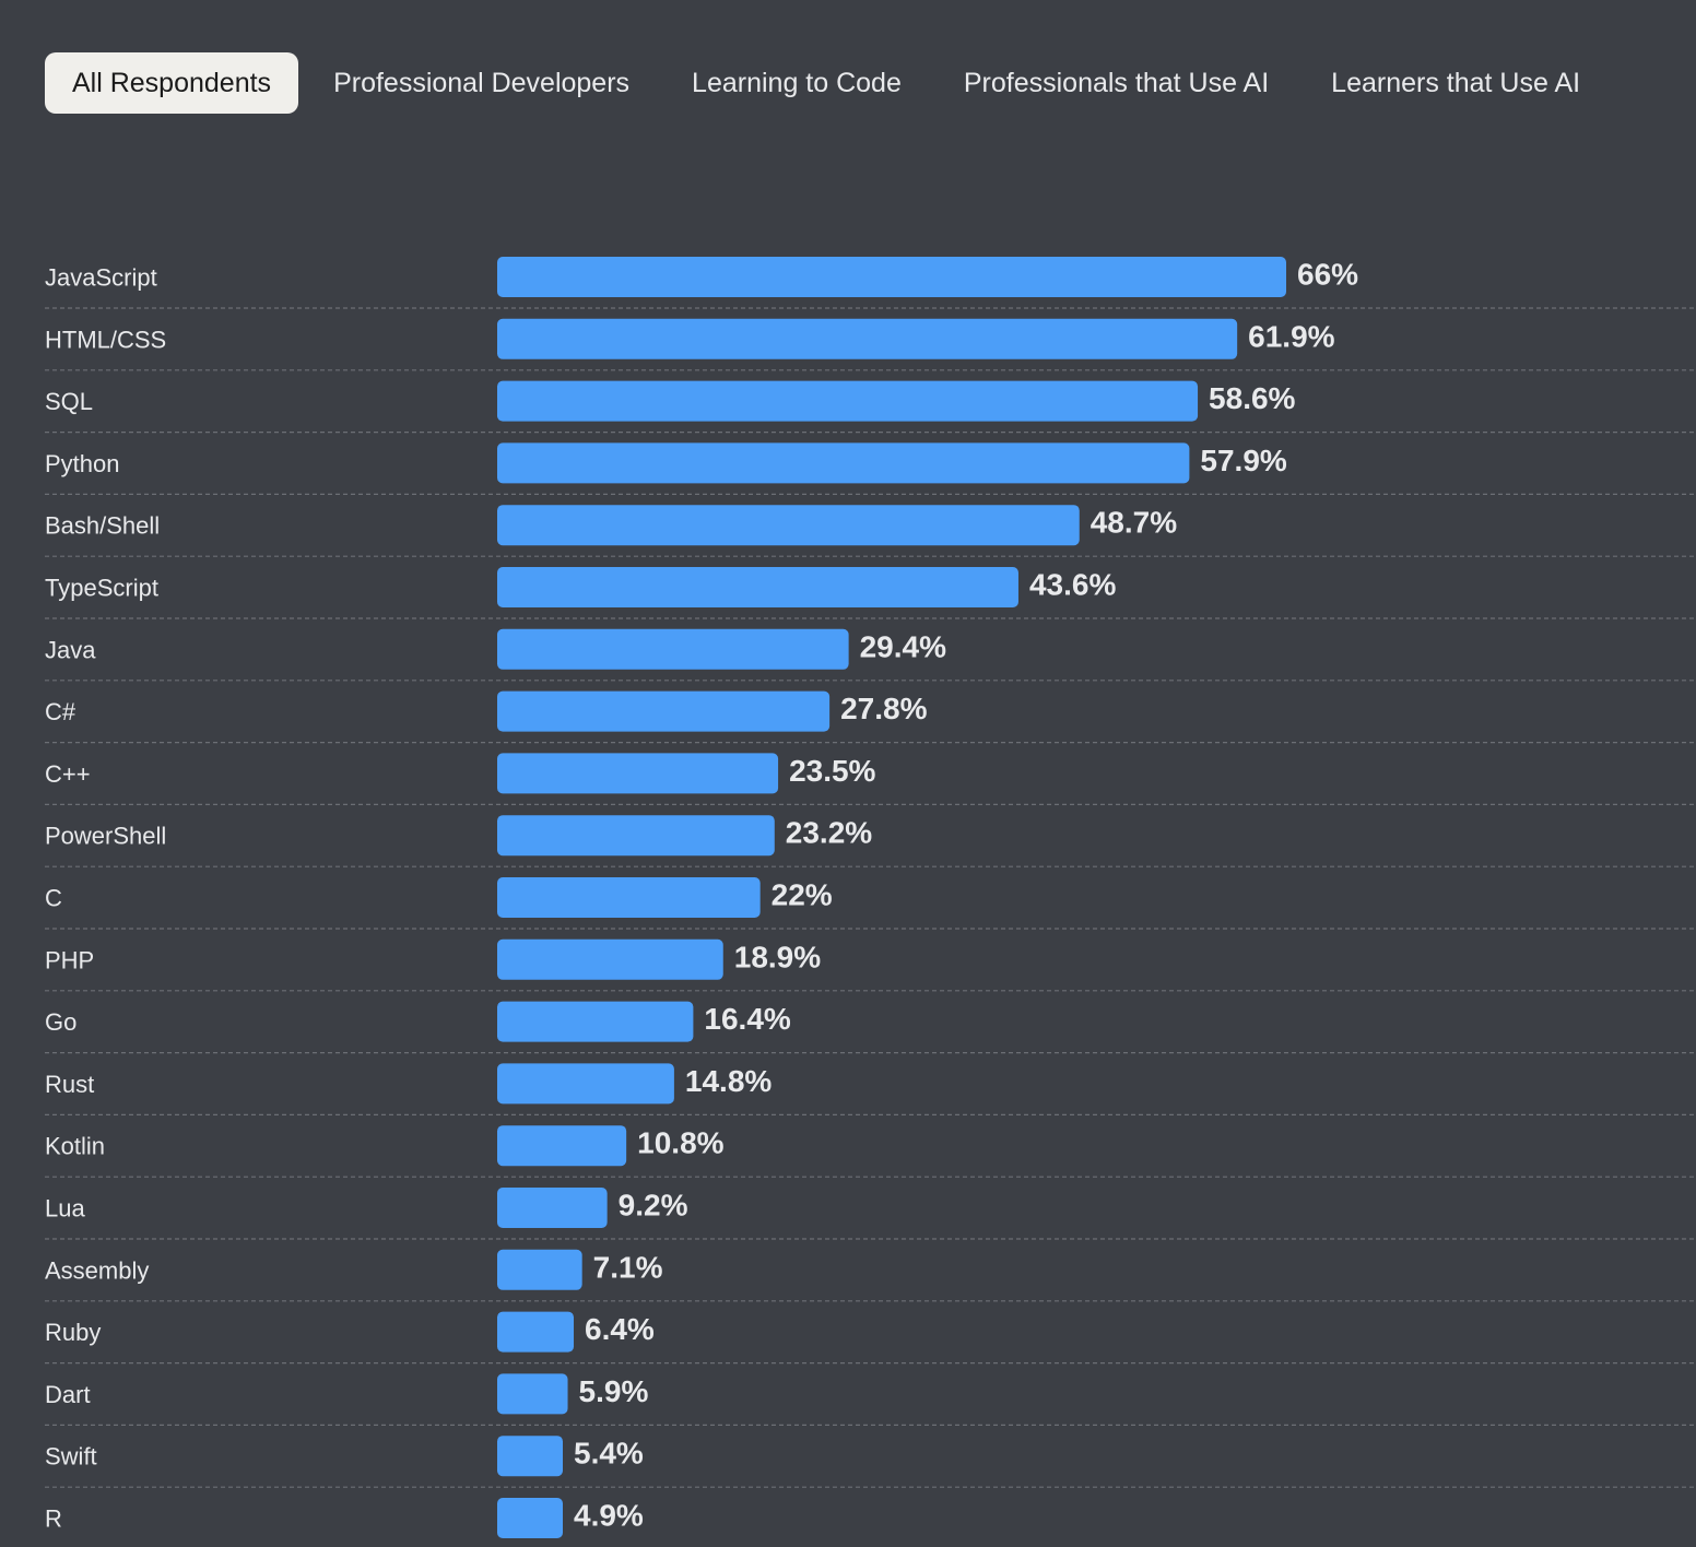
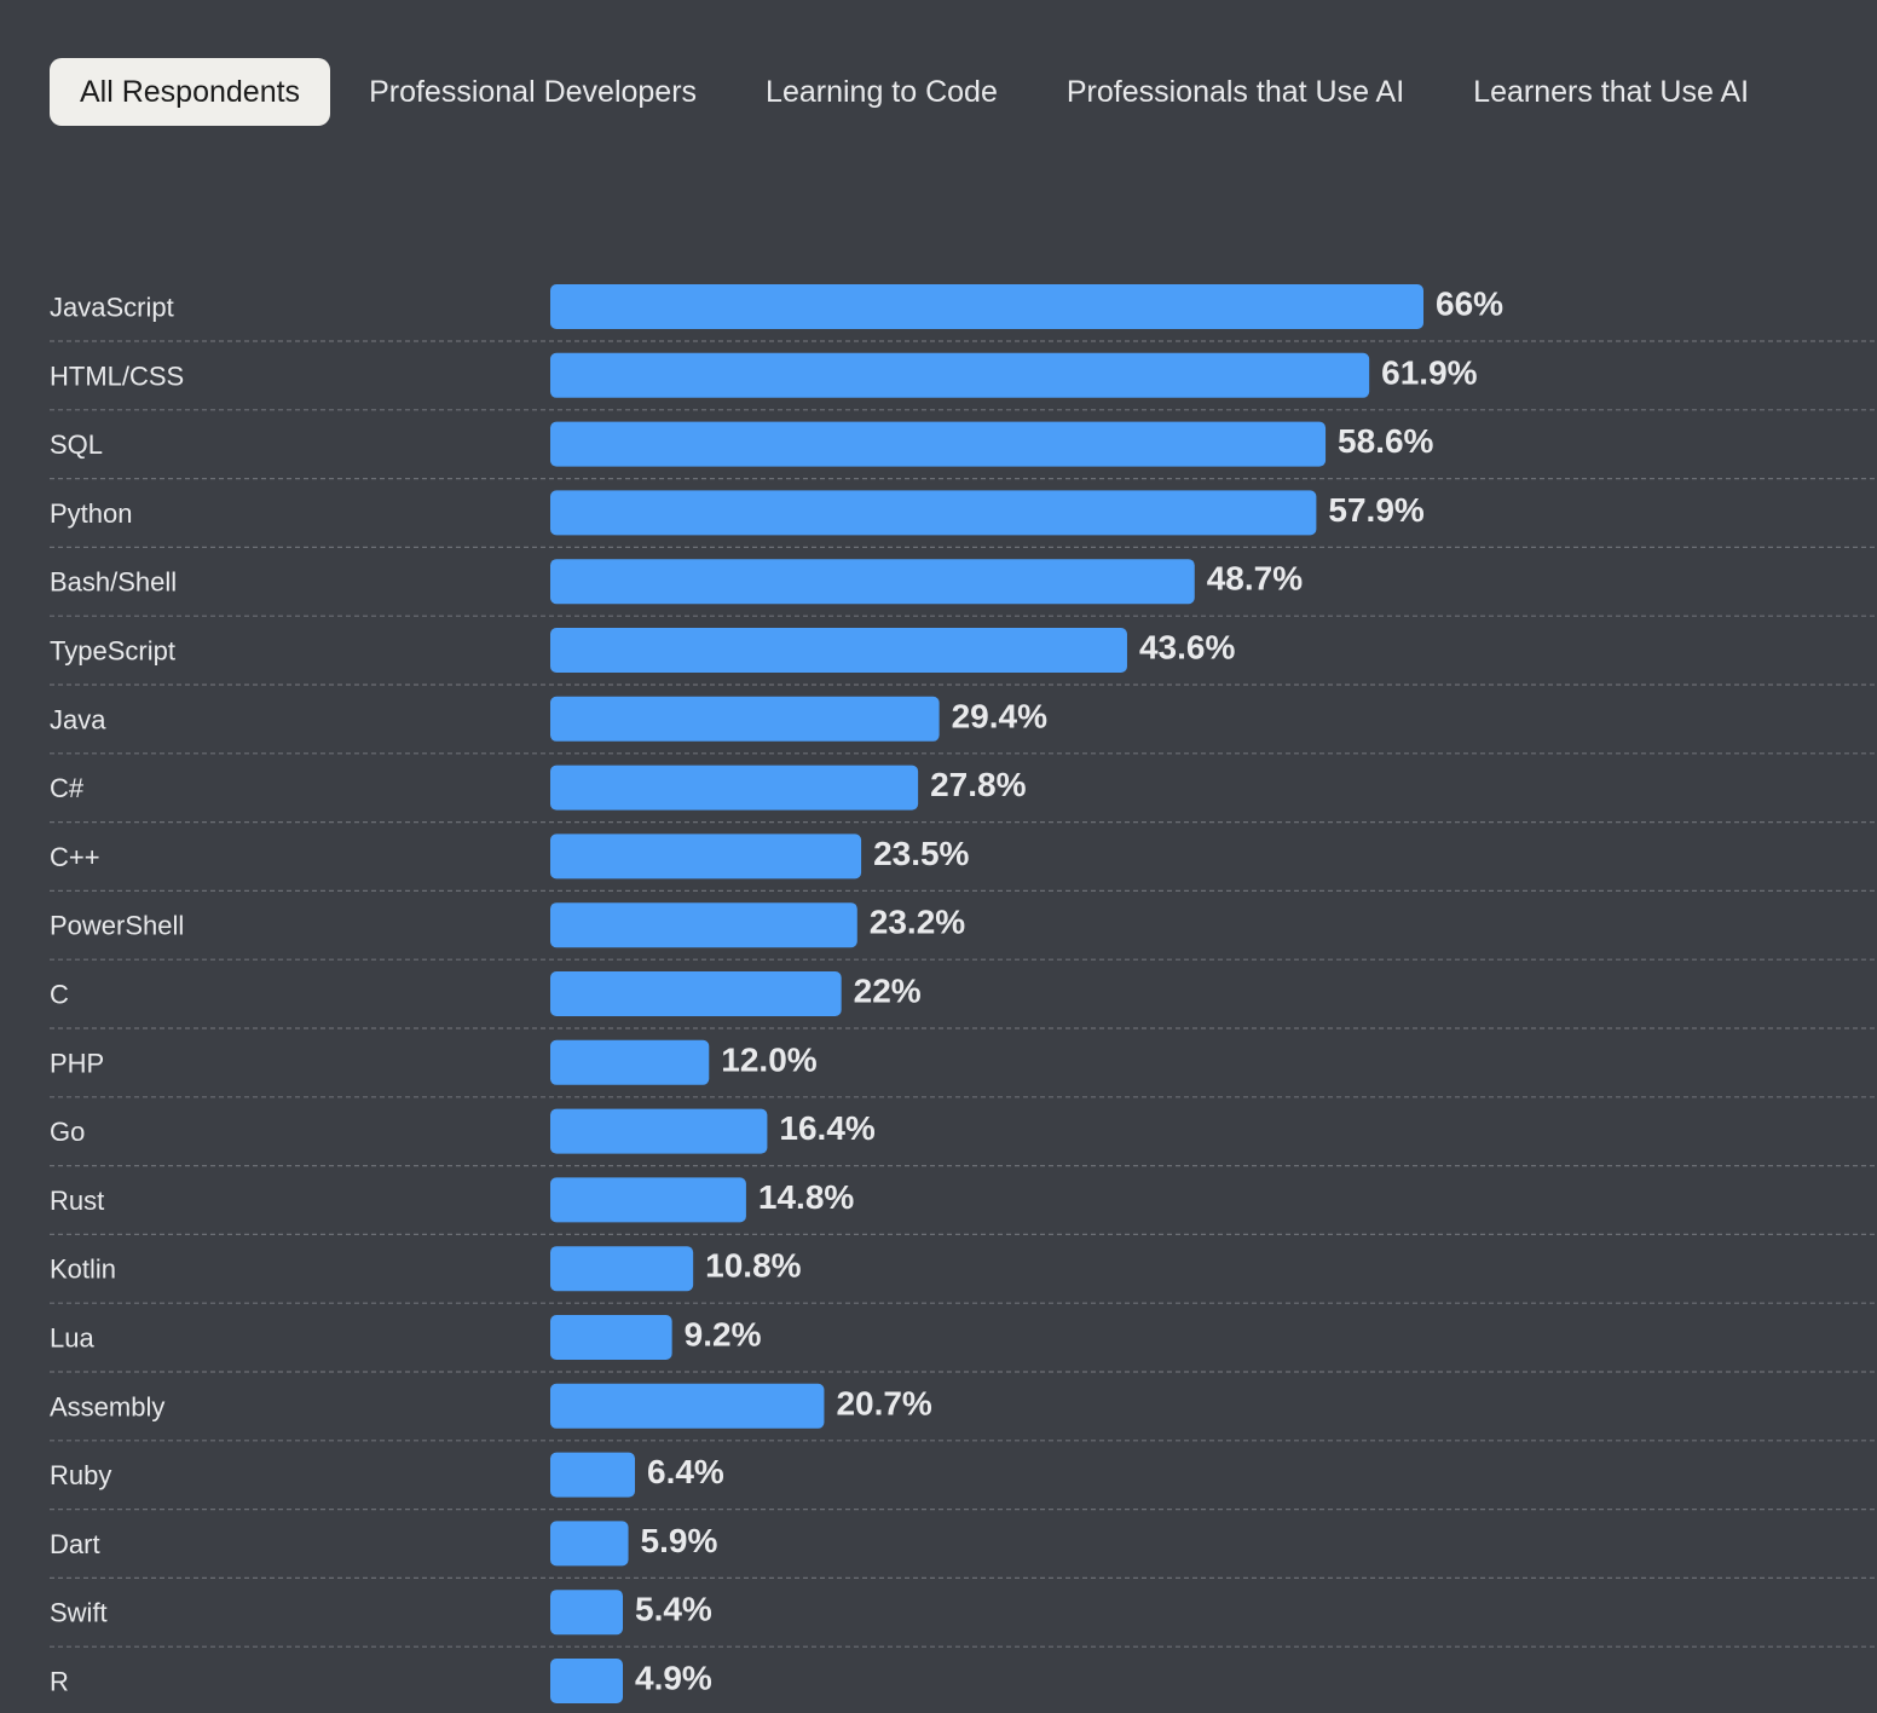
PHP: 18.9% -> 12.0%
Assembly: 7.1% -> 20.7%
